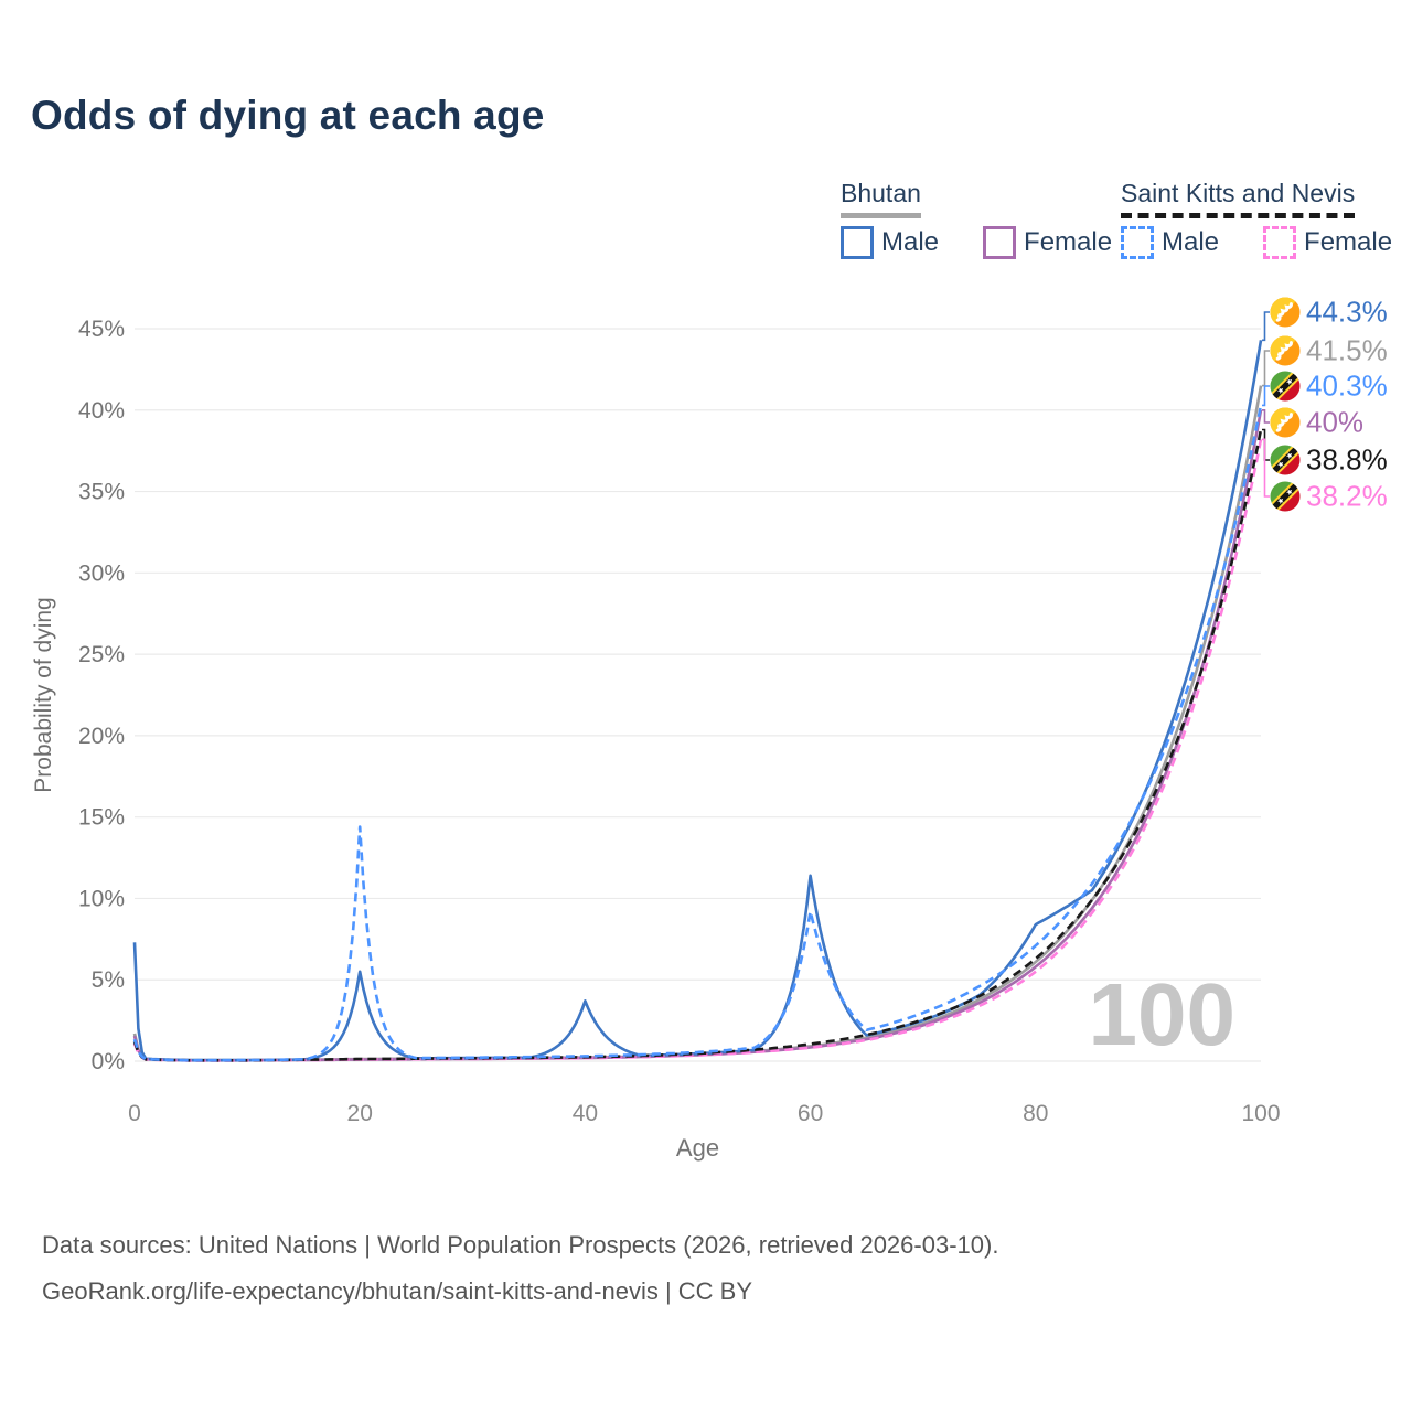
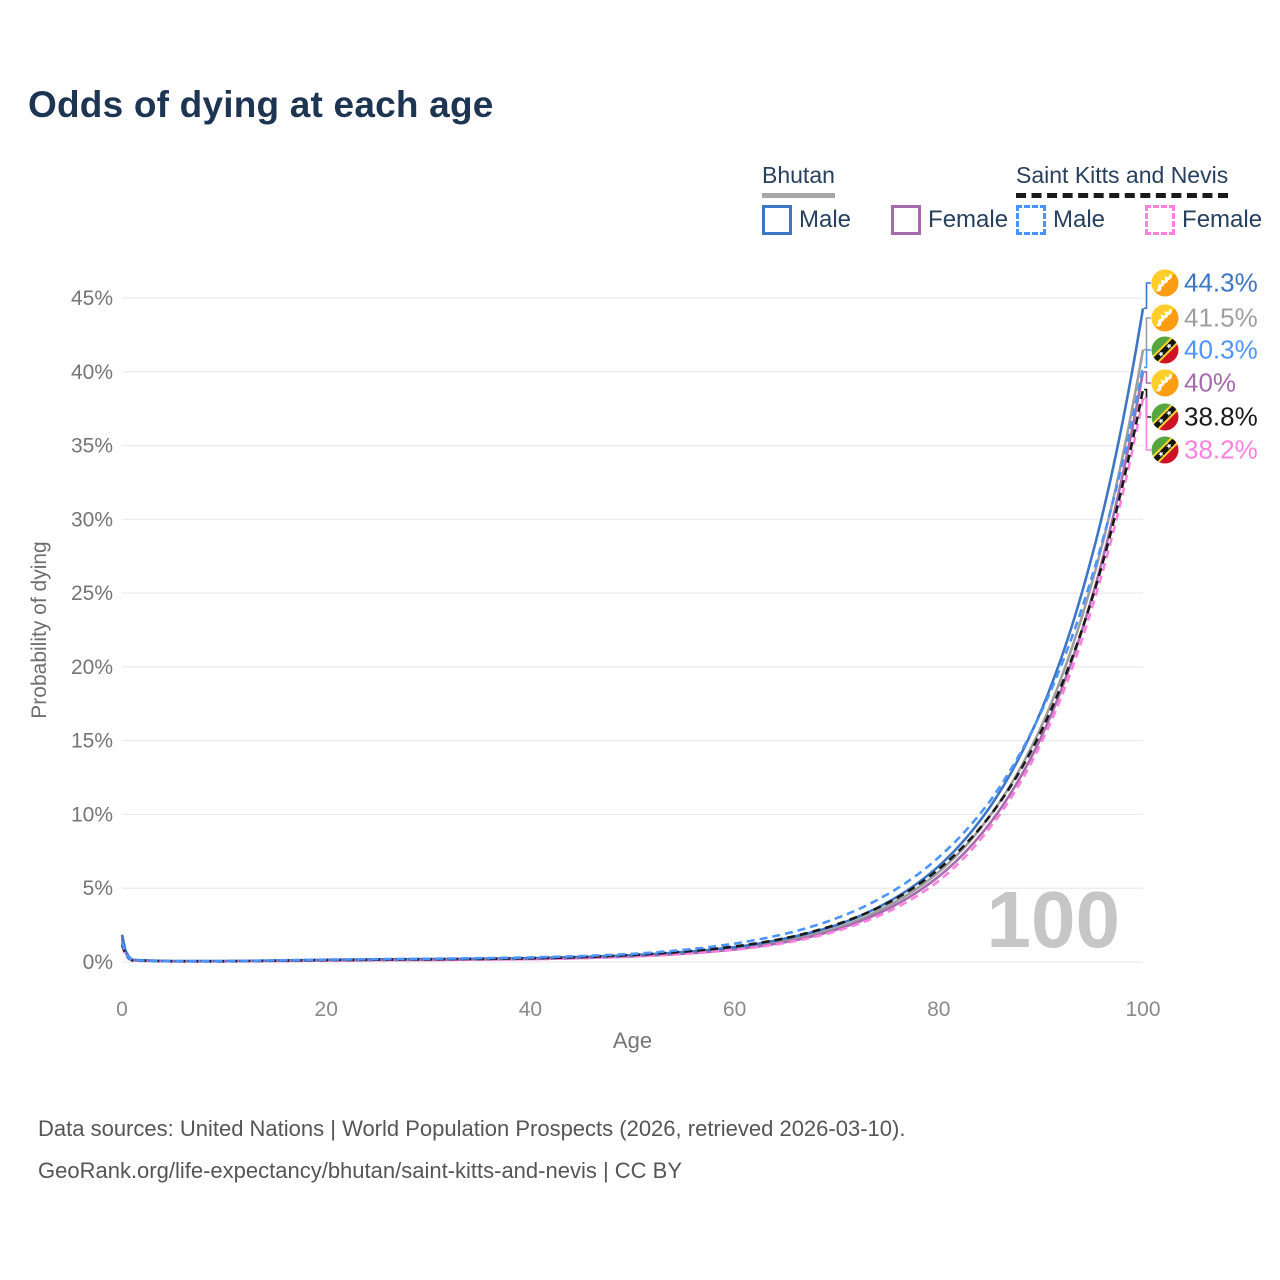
Bhutan Male/0: 7.3% -> 1.9%
Bhutan Male/20: 5.5% -> 0.1%
Saint Kitts and Nevis Male/20: 14.4% -> 0.2%
Bhutan Male/40: 3.7% -> 0.3%
Bhutan Male/60: 11.4% -> 1.0%
Saint Kitts and Nevis Male/60: 9.2% -> 1.2%
Bhutan Male/80: 8.4% -> 6.5%
